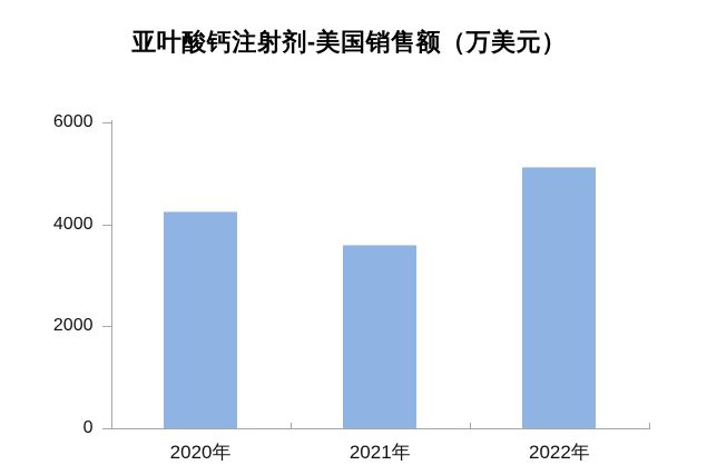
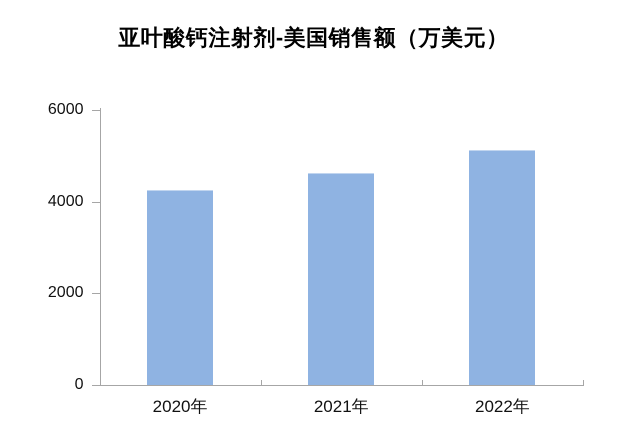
2021年: 3600 -> 4600
